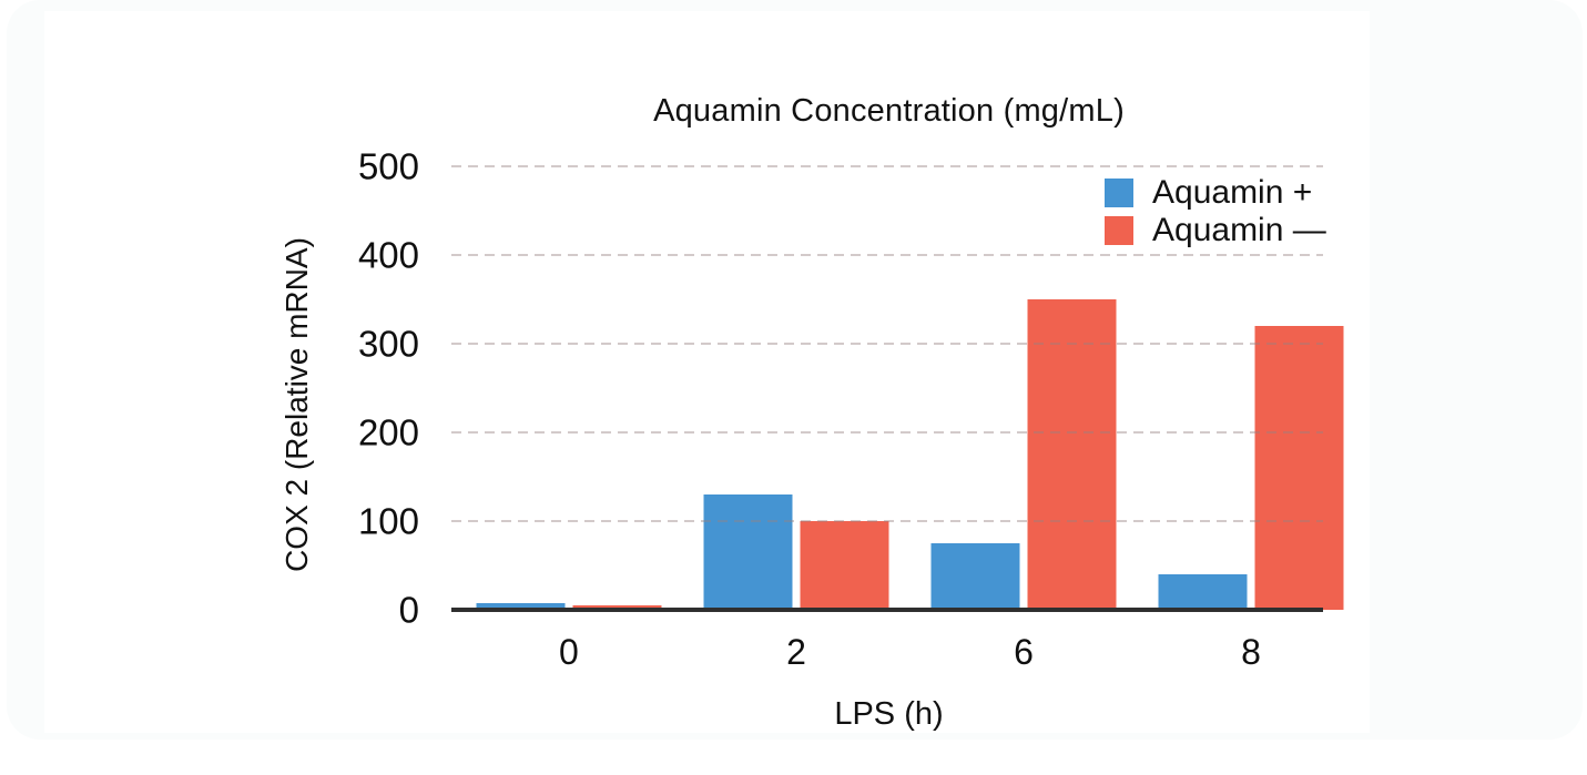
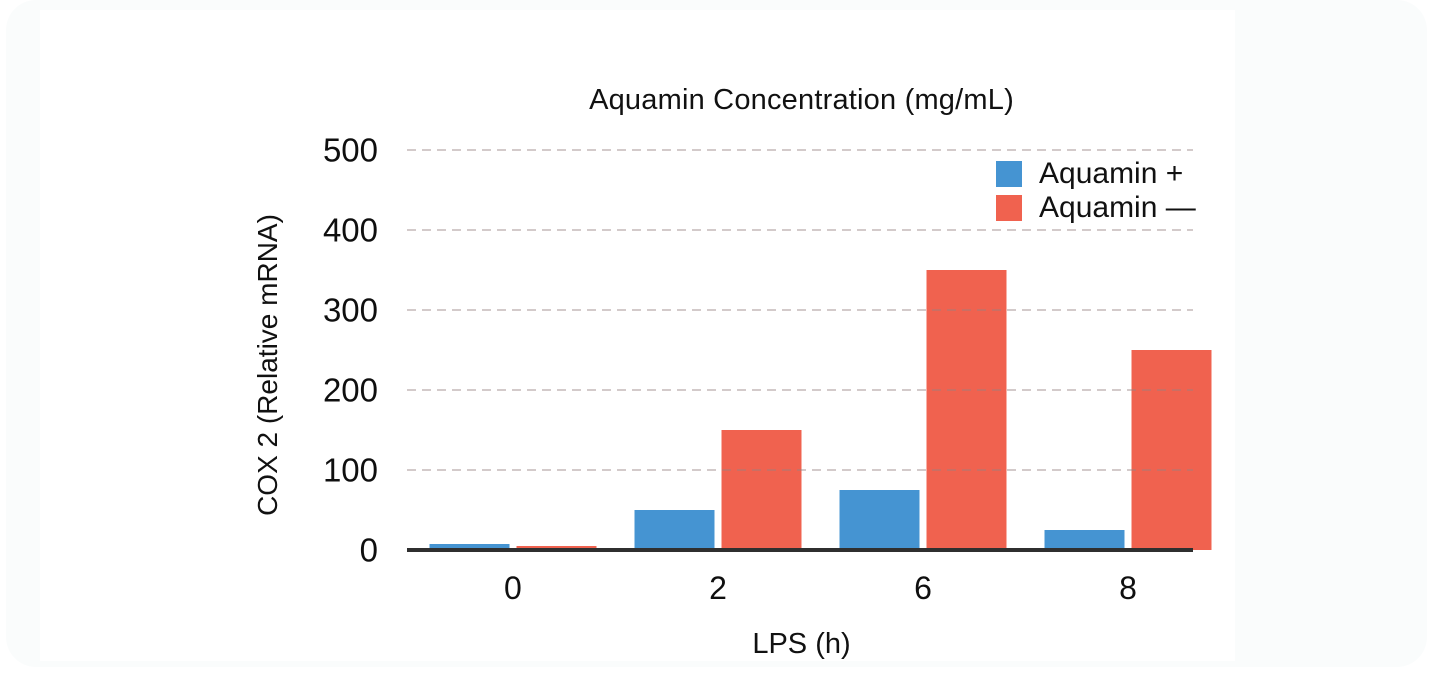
Aquamin +/2: 130 -> 50
Aquamin —/2: 100 -> 150
Aquamin +/8: 40 -> 20
Aquamin —/8: 320 -> 250
